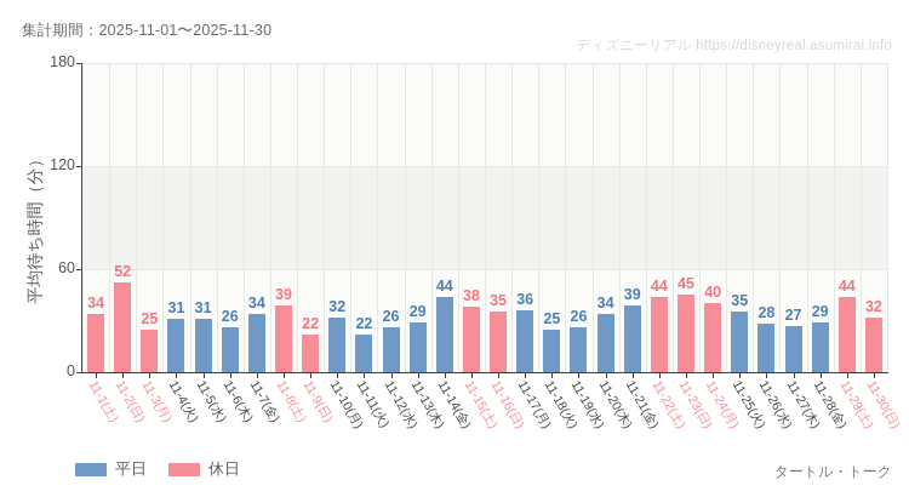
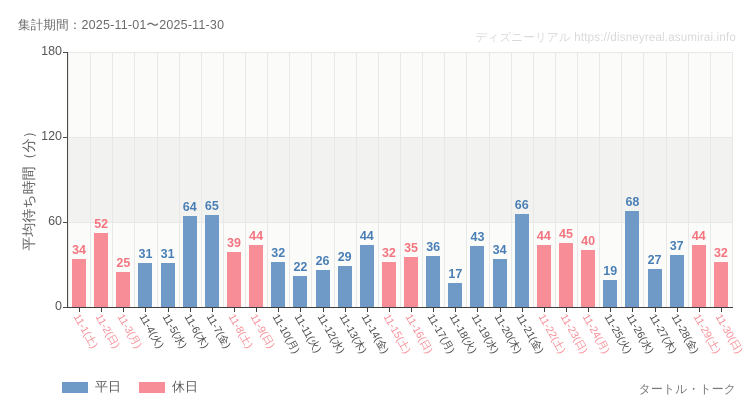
11-6(木): 26 -> 64
11-7(金): 34 -> 65
11-9(日): 22 -> 44
11-15(土): 38 -> 32
11-18(火): 25 -> 17
11-19(水): 26 -> 43
11-21(金): 39 -> 66
11-25(火): 35 -> 19
11-26(水): 28 -> 68
11-28(金): 29 -> 37
